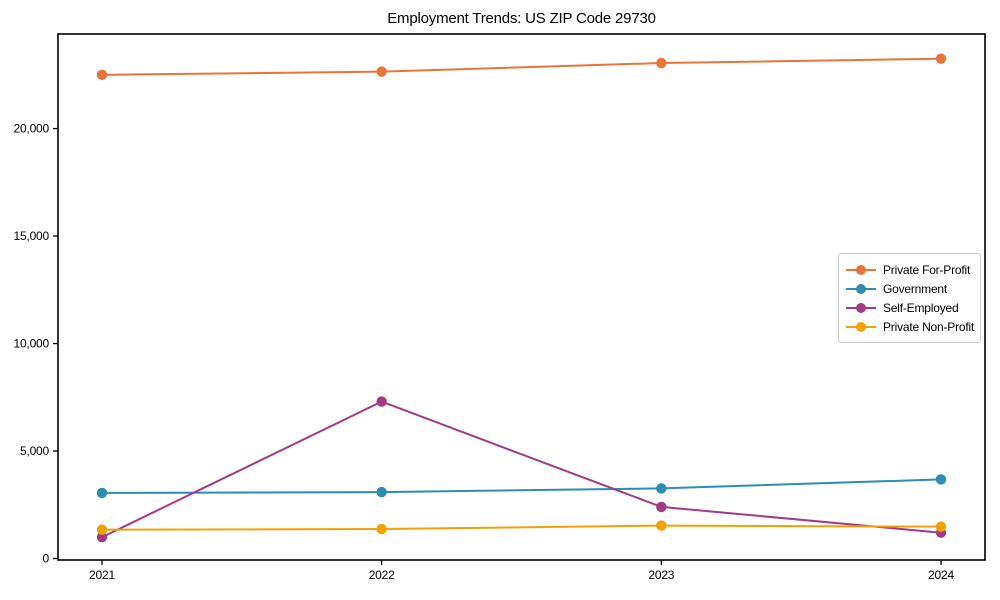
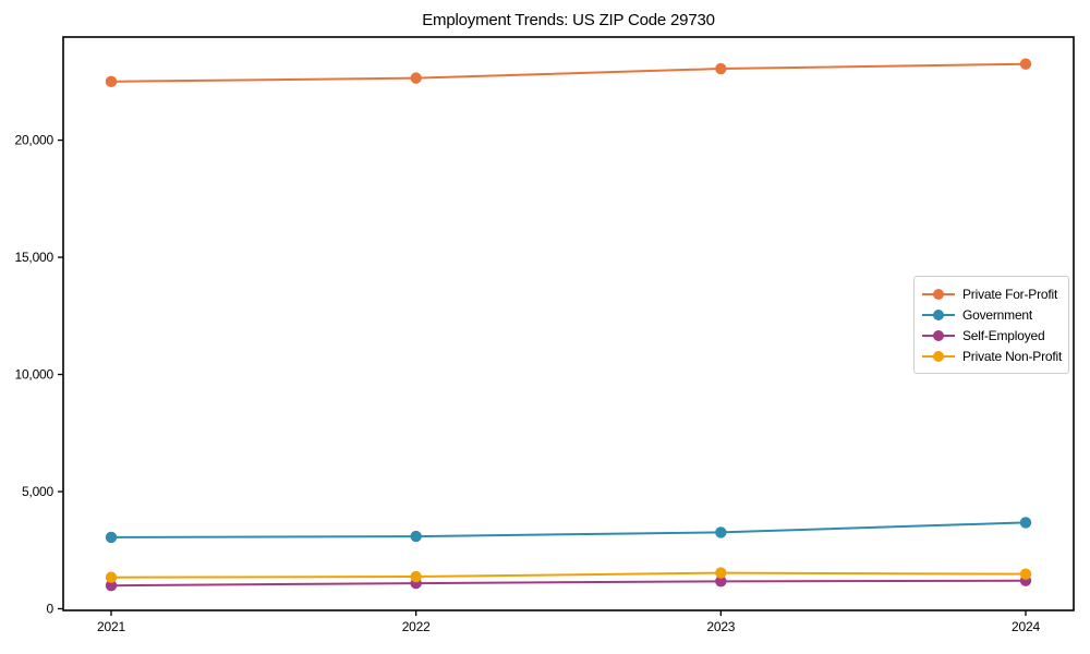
Self-Employed/2022: 7300 -> 1100
Self-Employed/2023: 2400 -> 1200
